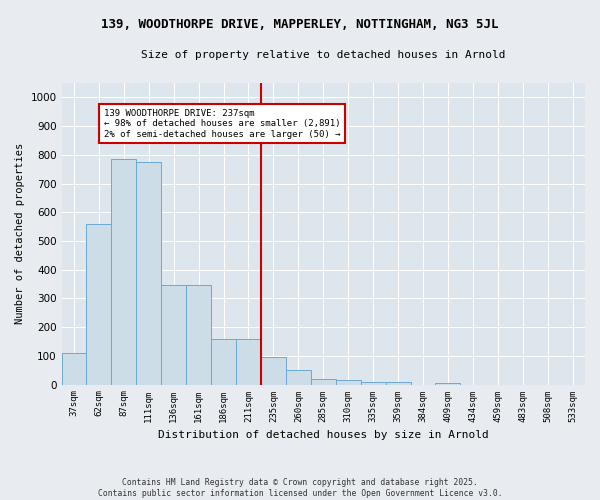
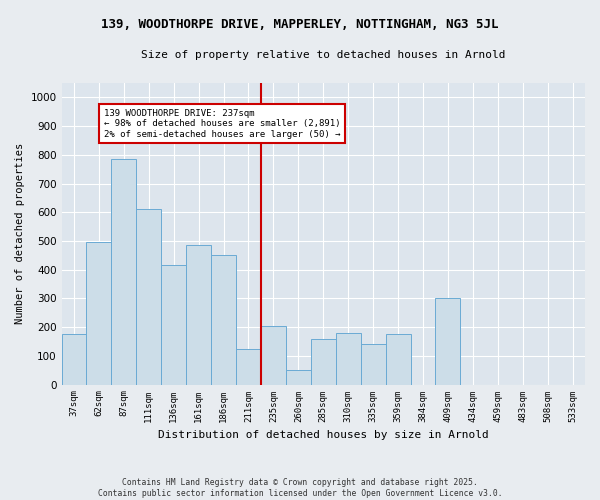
37sqm: 110 -> 175
62sqm: 560 -> 495
111sqm: 775 -> 610
136sqm: 345 -> 415
161sqm: 345 -> 485
186sqm: 160 -> 450
211sqm: 160 -> 125
235sqm: 95 -> 205
285sqm: 20 -> 160
310sqm: 15 -> 180
335sqm: 10 -> 140
359sqm: 10 -> 175
409sqm: 5 -> 300
